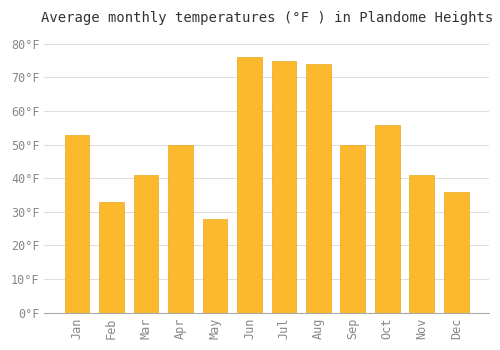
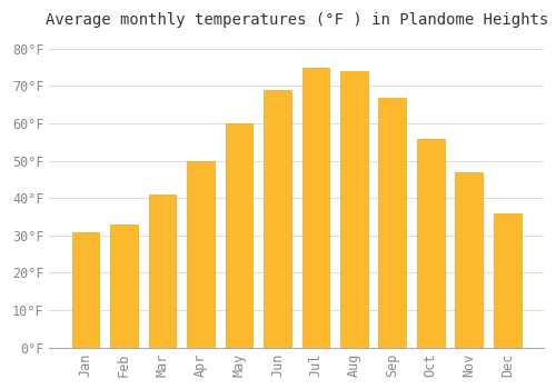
Jan: 53°F -> 31°F
May: 28°F -> 60°F
Jun: 76°F -> 69°F
Sep: 50°F -> 67°F
Nov: 41°F -> 47°F
